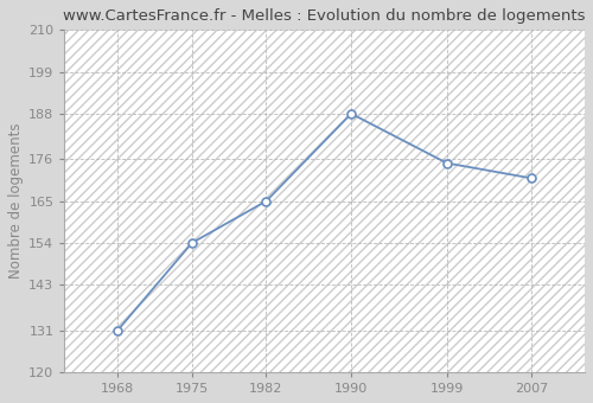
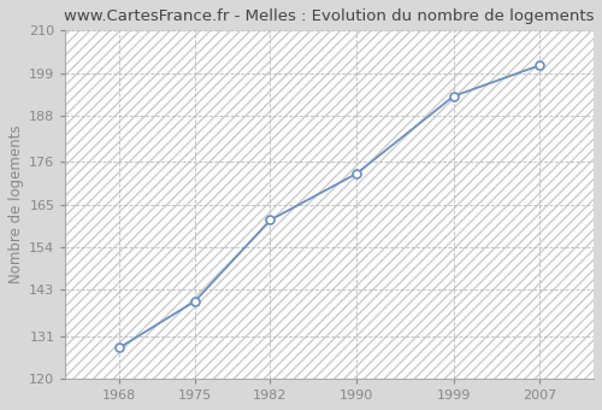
1968: 131 -> 128
1975: 154 -> 140
1982: 165 -> 161
1990: 188 -> 173
1999: 175 -> 193
2007: 171 -> 201
